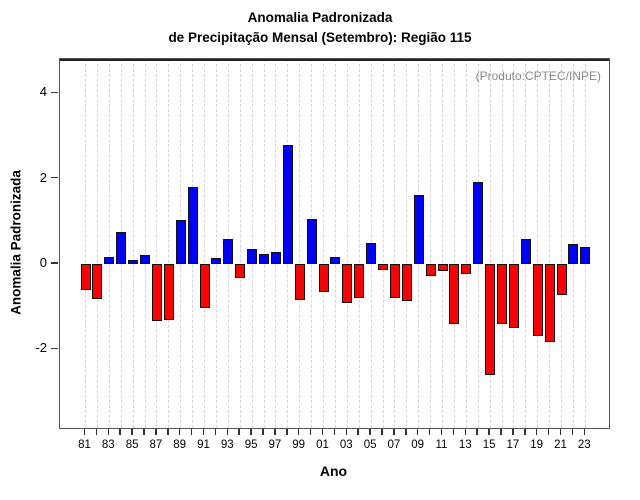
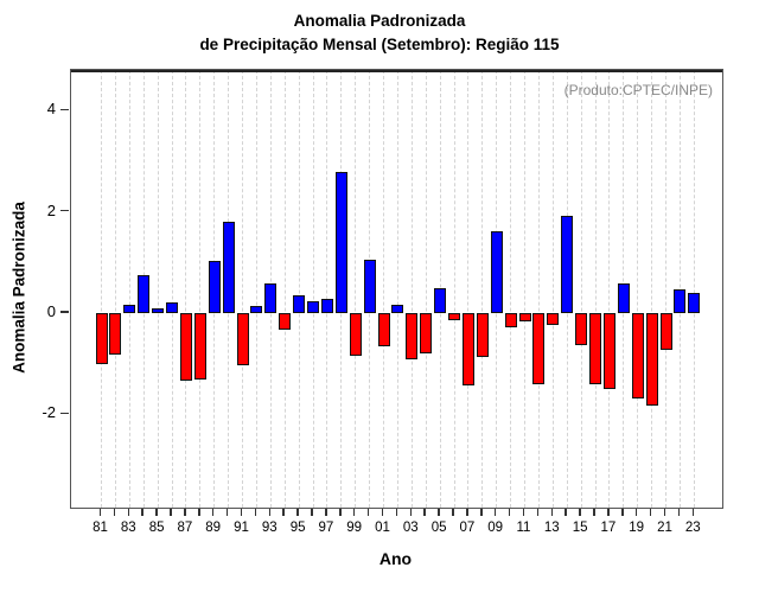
81: -0.6 -> -1.0
07: -0.8 -> -1.4
15: -2.6 -> -0.6
